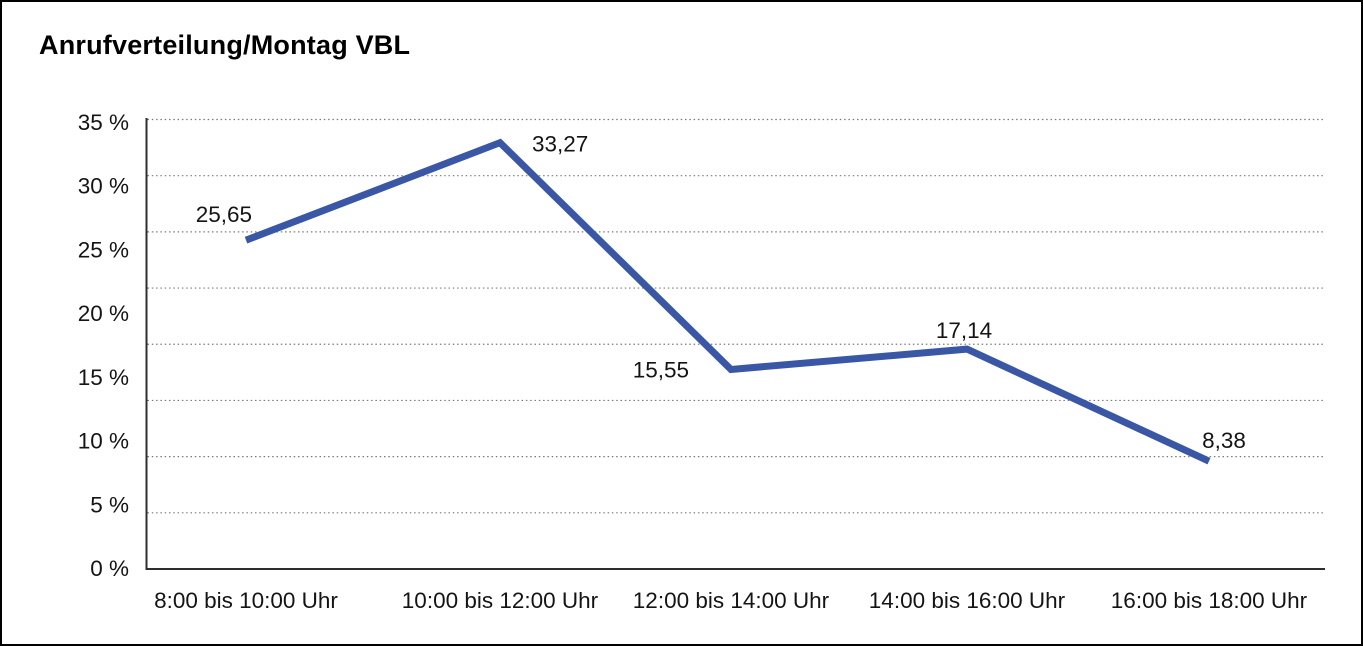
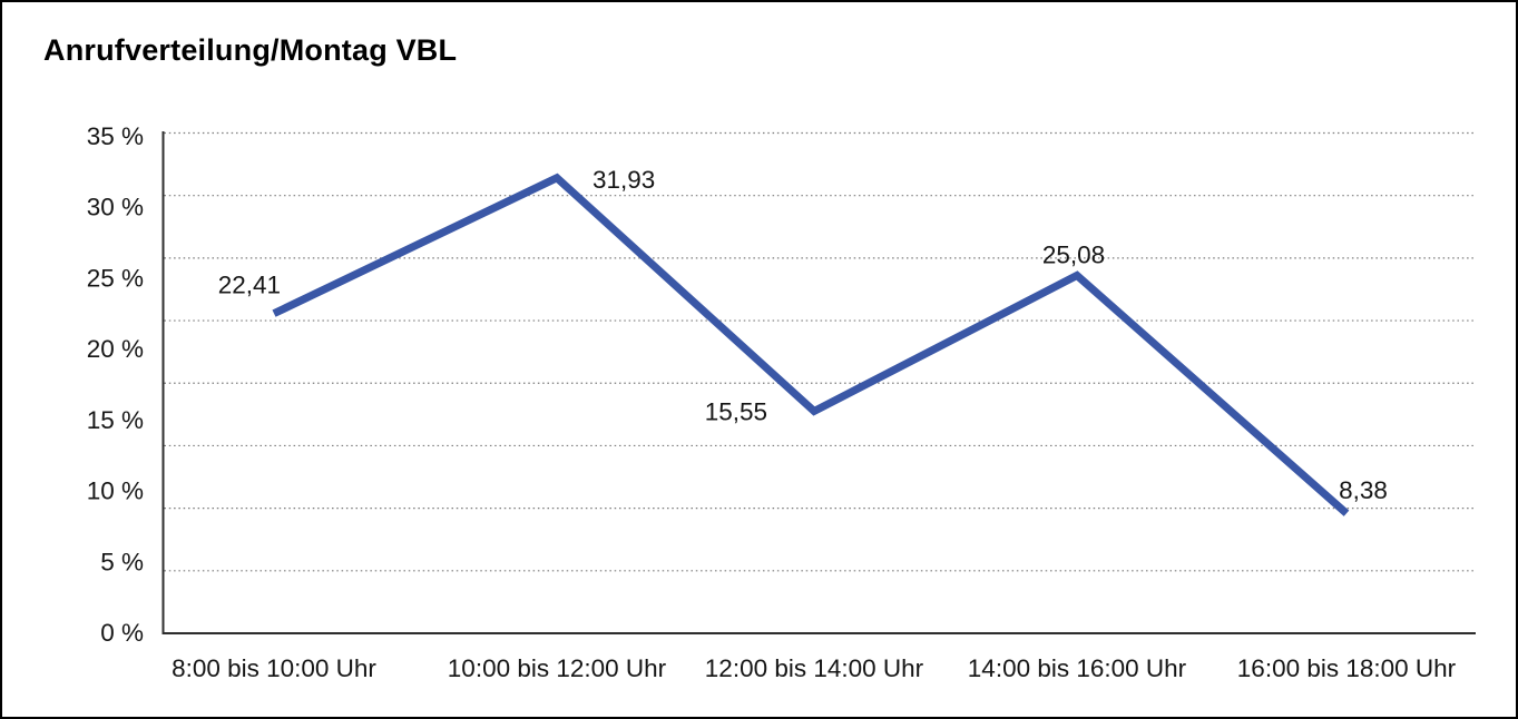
8:00 bis 10:00 Uhr: 25,65 -> 22,41
10:00 bis 12:00 Uhr: 33,27 -> 31,93
14:00 bis 16:00 Uhr: 17,14 -> 25,08
